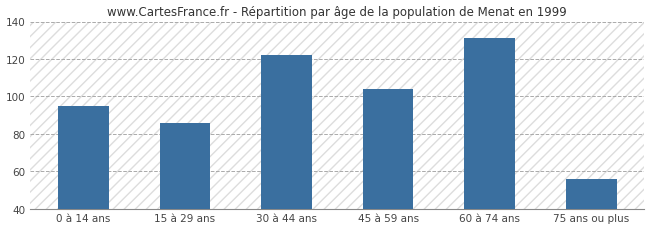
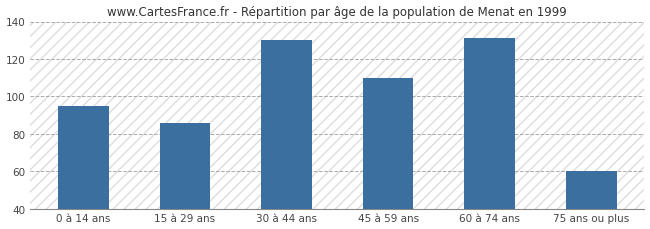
30 à 44 ans: 122 -> 130
45 à 59 ans: 104 -> 110
75 ans ou plus: 56 -> 60
